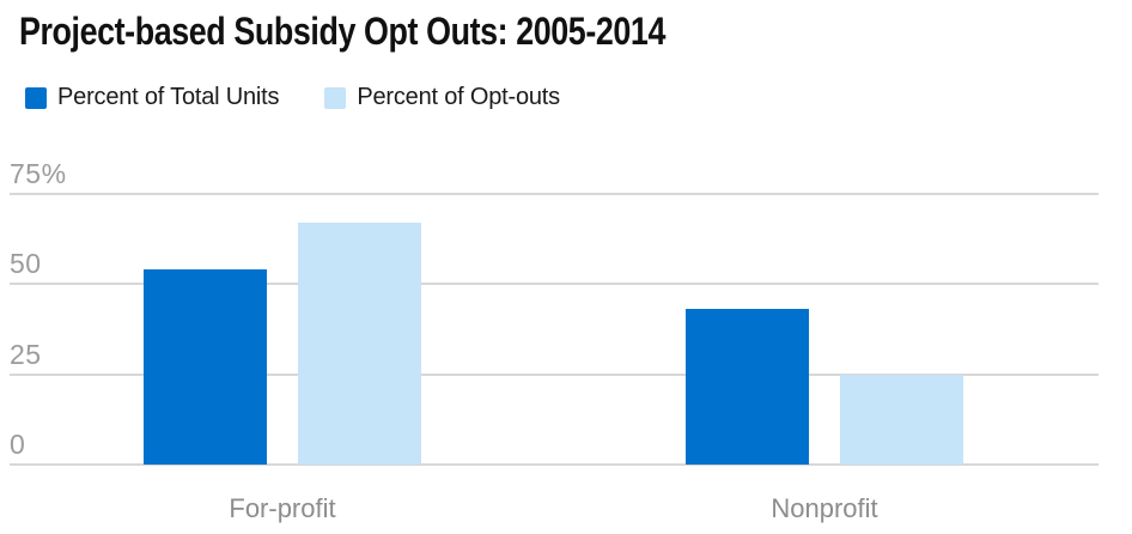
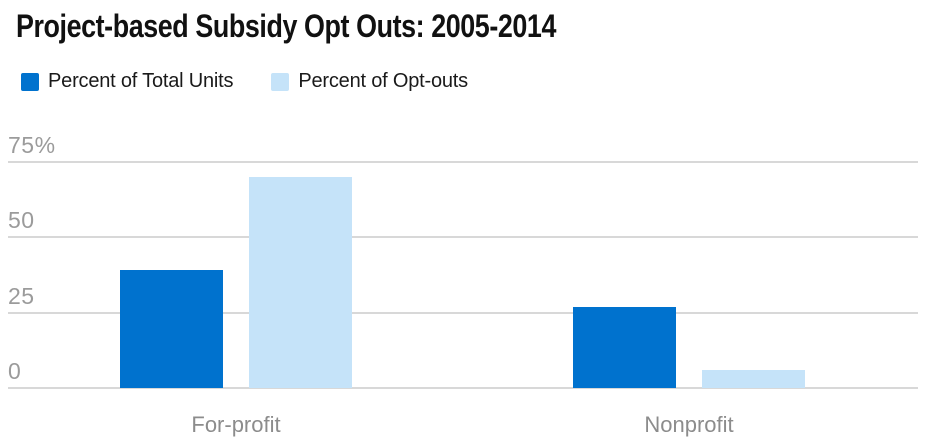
Percent of Total Units/For-profit: 54% -> 39%
Percent of Opt-outs/For-profit: 67% -> 70%
Percent of Total Units/Nonprofit: 43% -> 27%
Percent of Opt-outs/Nonprofit: 25% -> 6%
